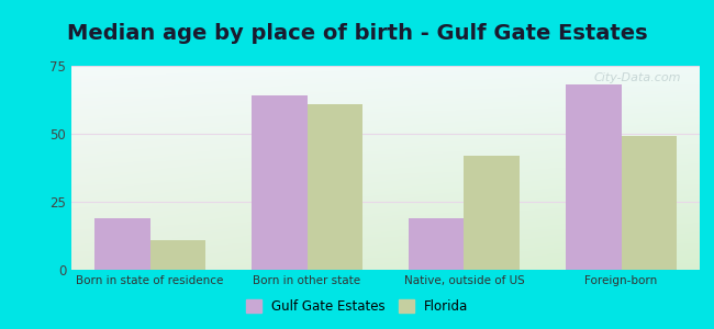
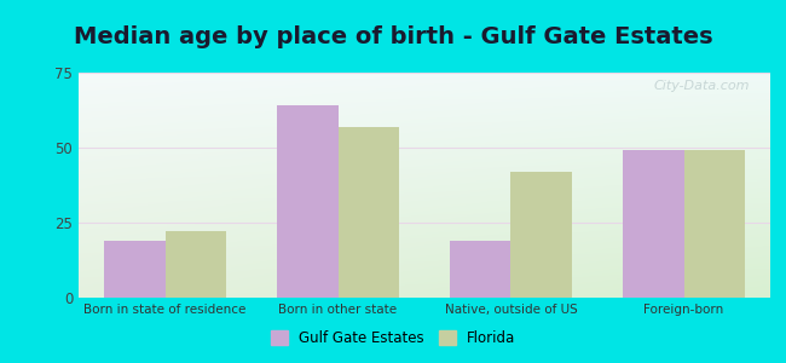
Florida/Born in state of residence: 11 -> 22
Florida/Born in other state: 61 -> 57
Gulf Gate Estates/Foreign-born: 68 -> 49
